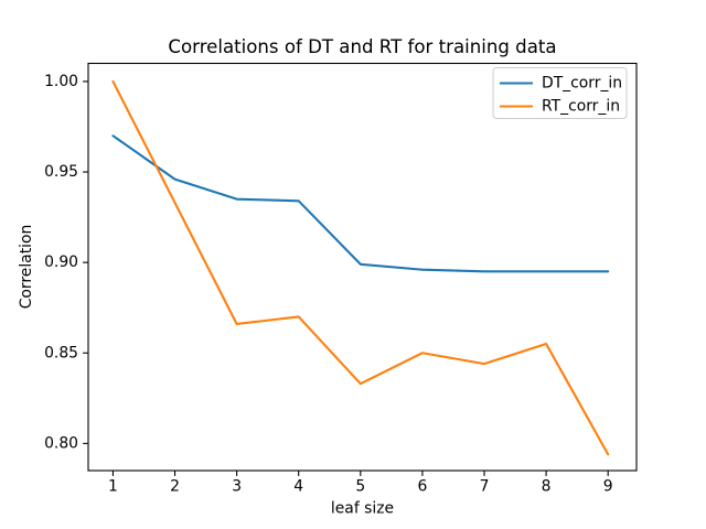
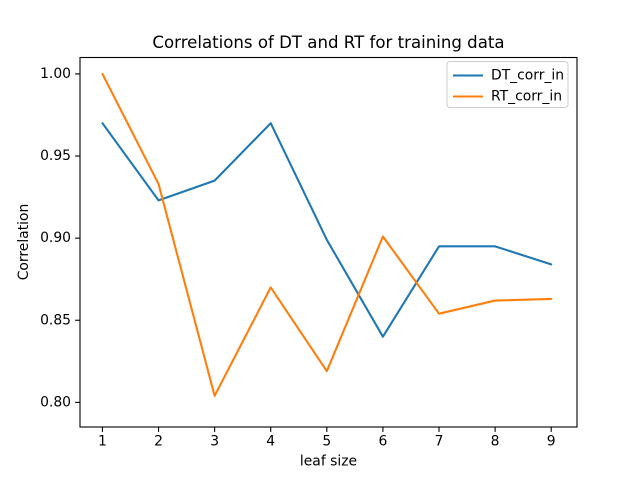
DT_corr_in/2: 0.946 -> 0.923
RT_corr_in/3: 0.866 -> 0.804
DT_corr_in/4: 0.934 -> 0.970
RT_corr_in/5: 0.833 -> 0.819
DT_corr_in/6: 0.896 -> 0.840
RT_corr_in/6: 0.850 -> 0.901
RT_corr_in/7: 0.844 -> 0.854
RT_corr_in/8: 0.855 -> 0.862
DT_corr_in/9: 0.895 -> 0.884
RT_corr_in/9: 0.794 -> 0.863
